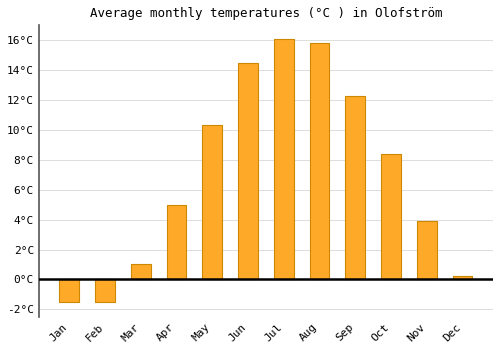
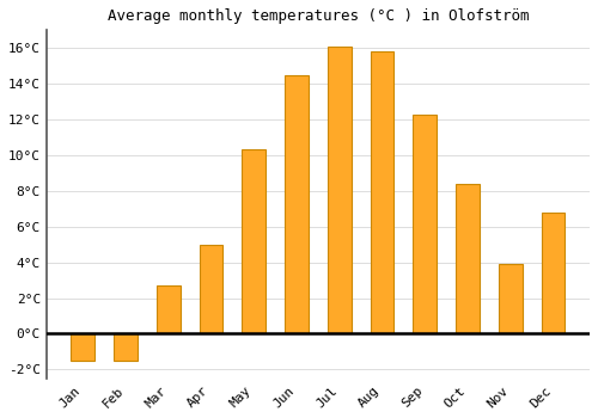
Mar: 1.0°C -> 2.7°C
Dec: 0.2°C -> 6.8°C
